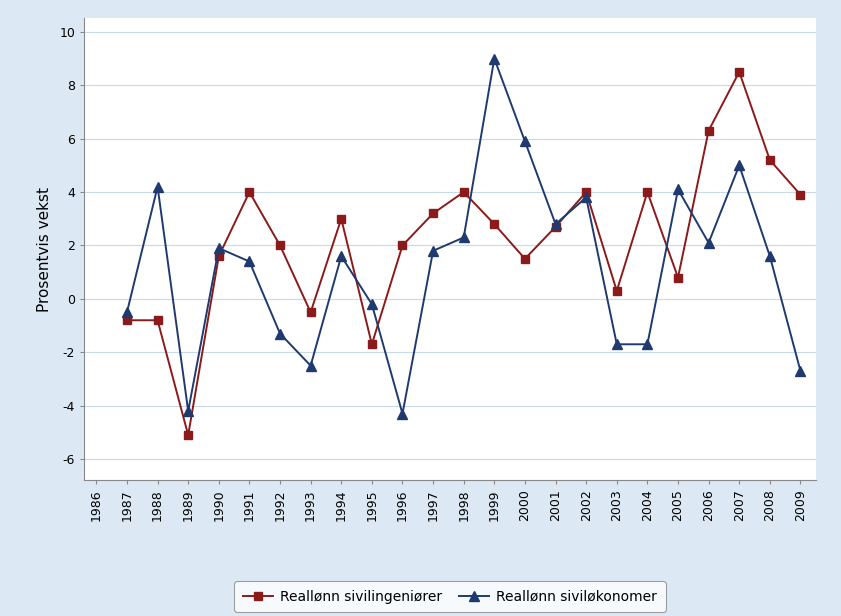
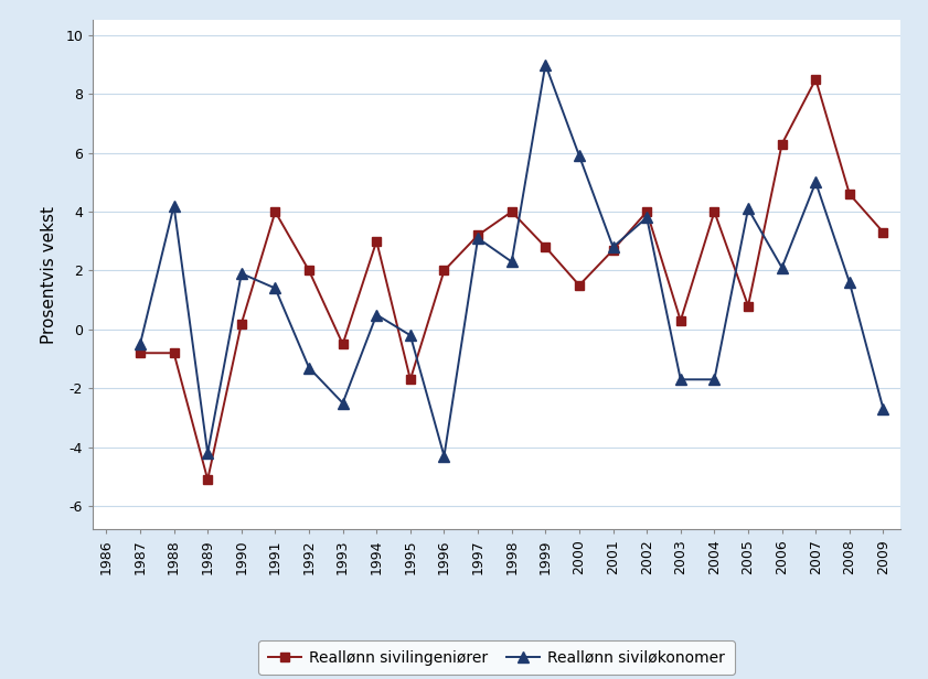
Reallønn sivilingeniører/1990: 1.6 -> 0.2
Reallønn siviløkonomer/1994: 1.6 -> 0.5
Reallønn siviløkonomer/1997: 1.8 -> 3.1
Reallønn sivilingeniører/2008: 5.2 -> 4.6
Reallønn sivilingeniører/2009: 3.9 -> 3.3
